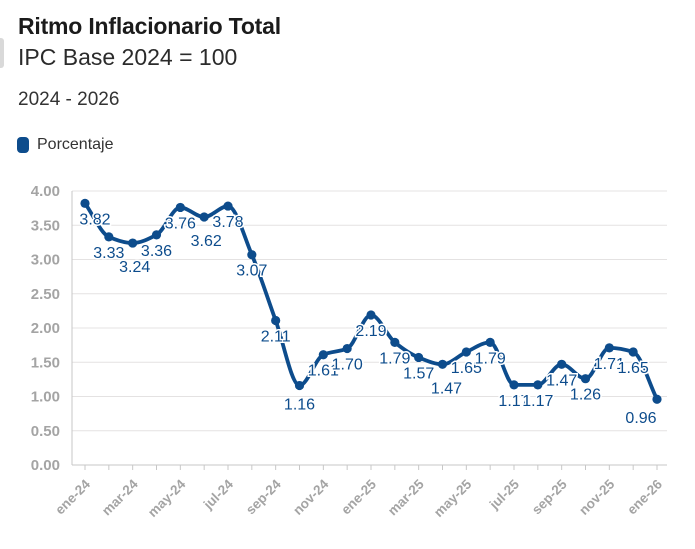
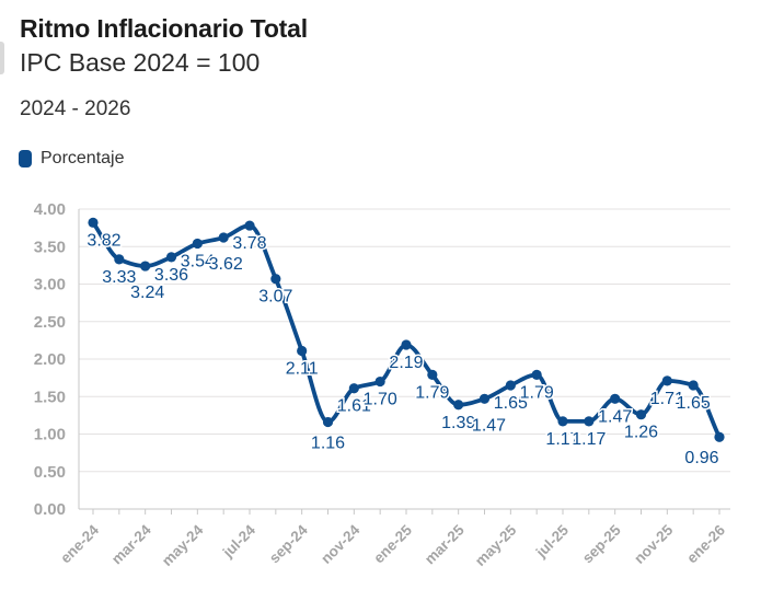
may-24: 3.76 -> 3.54
mar-25: 1.57 -> 1.39
